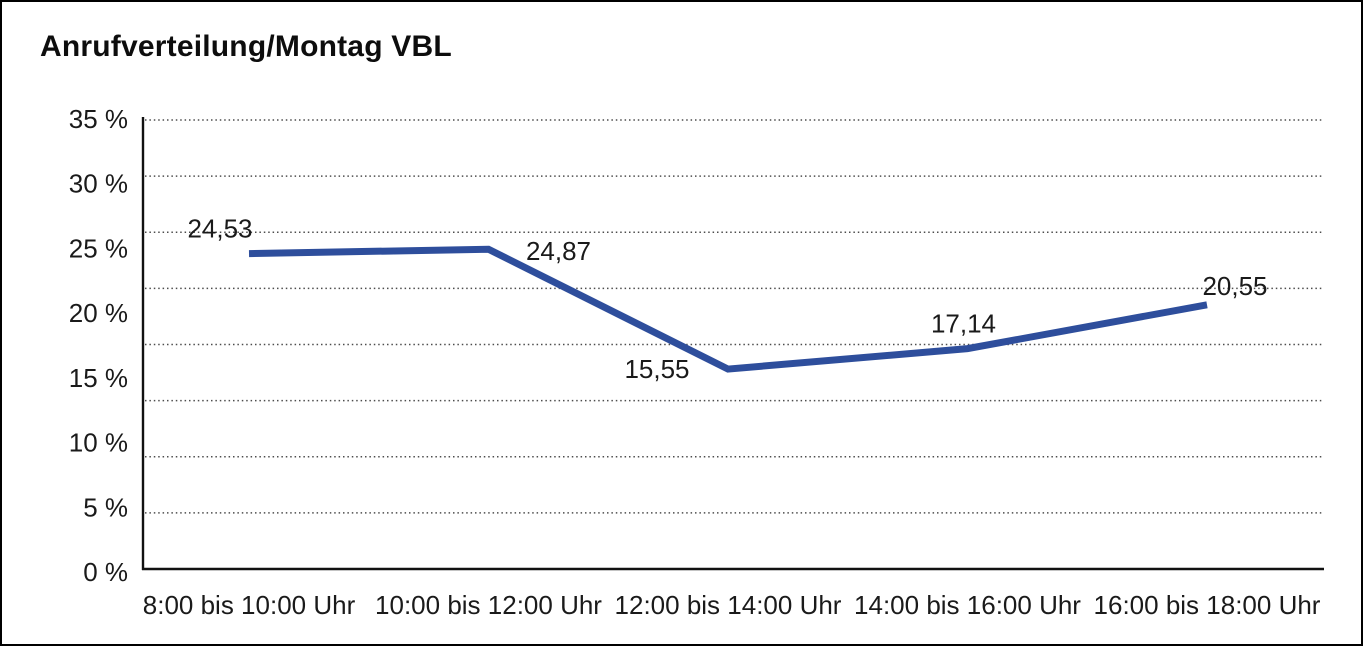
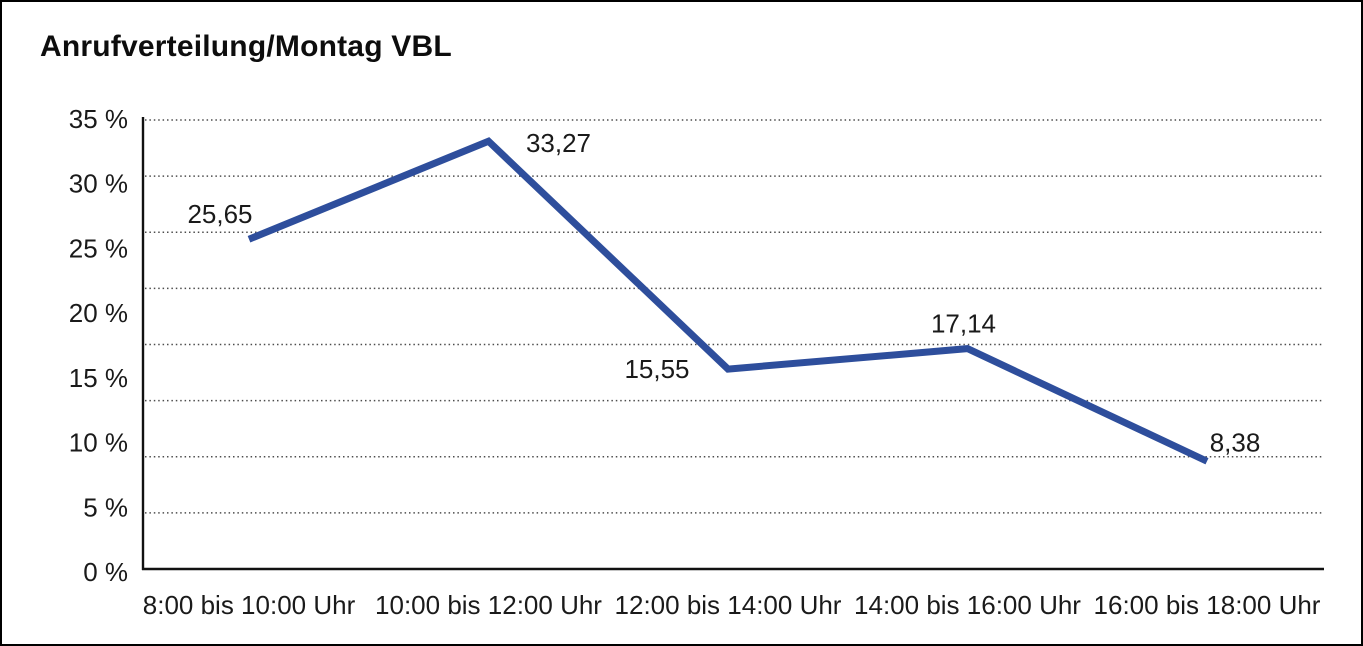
8:00 bis 10:00 Uhr: 24,53 -> 25,65
10:00 bis 12:00 Uhr: 24,87 -> 33,27
16:00 bis 18:00 Uhr: 20,55 -> 8,38
